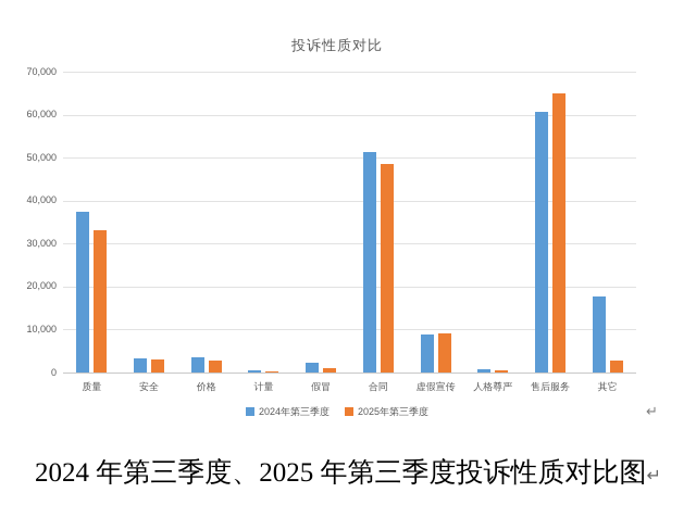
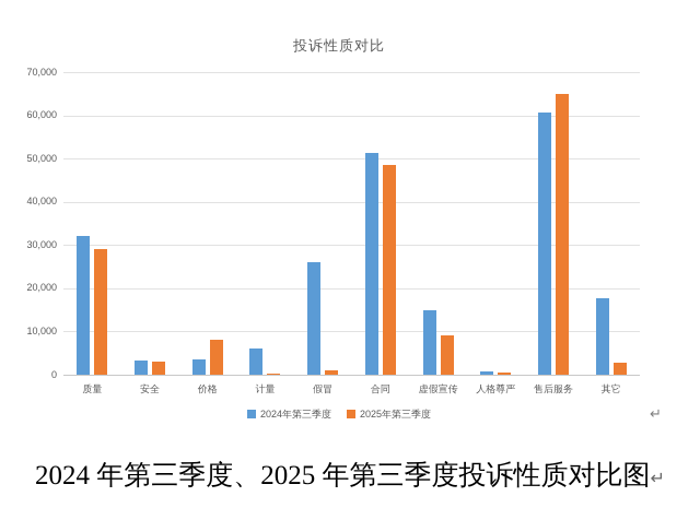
2024年第三季度/质量: 38000 -> 32000
2025年第三季度/质量: 33000 -> 29000
2025年第三季度/价格: 3000 -> 8000
2024年第三季度/计量: 1000 -> 6000
2024年第三季度/假冒: 2000 -> 26000
2024年第三季度/虚假宣传: 9000 -> 15000
